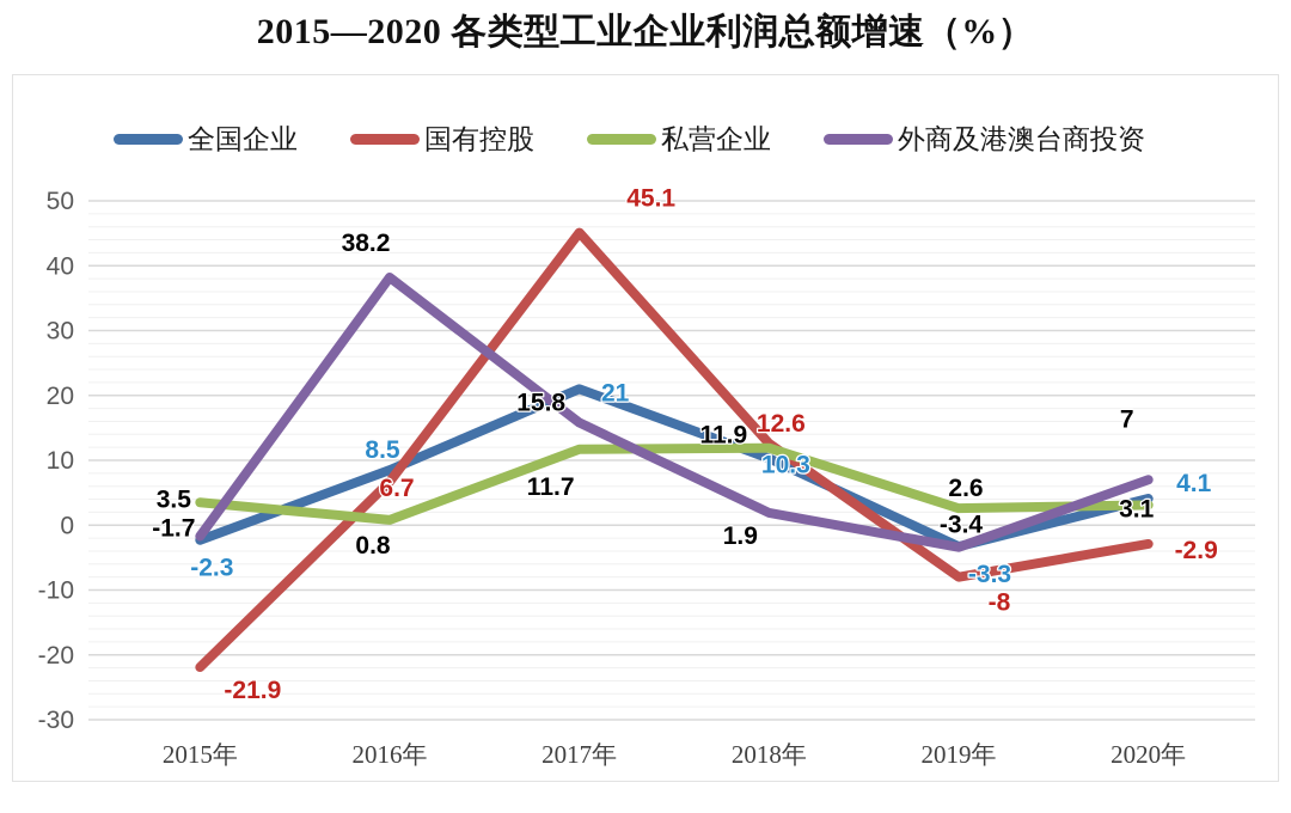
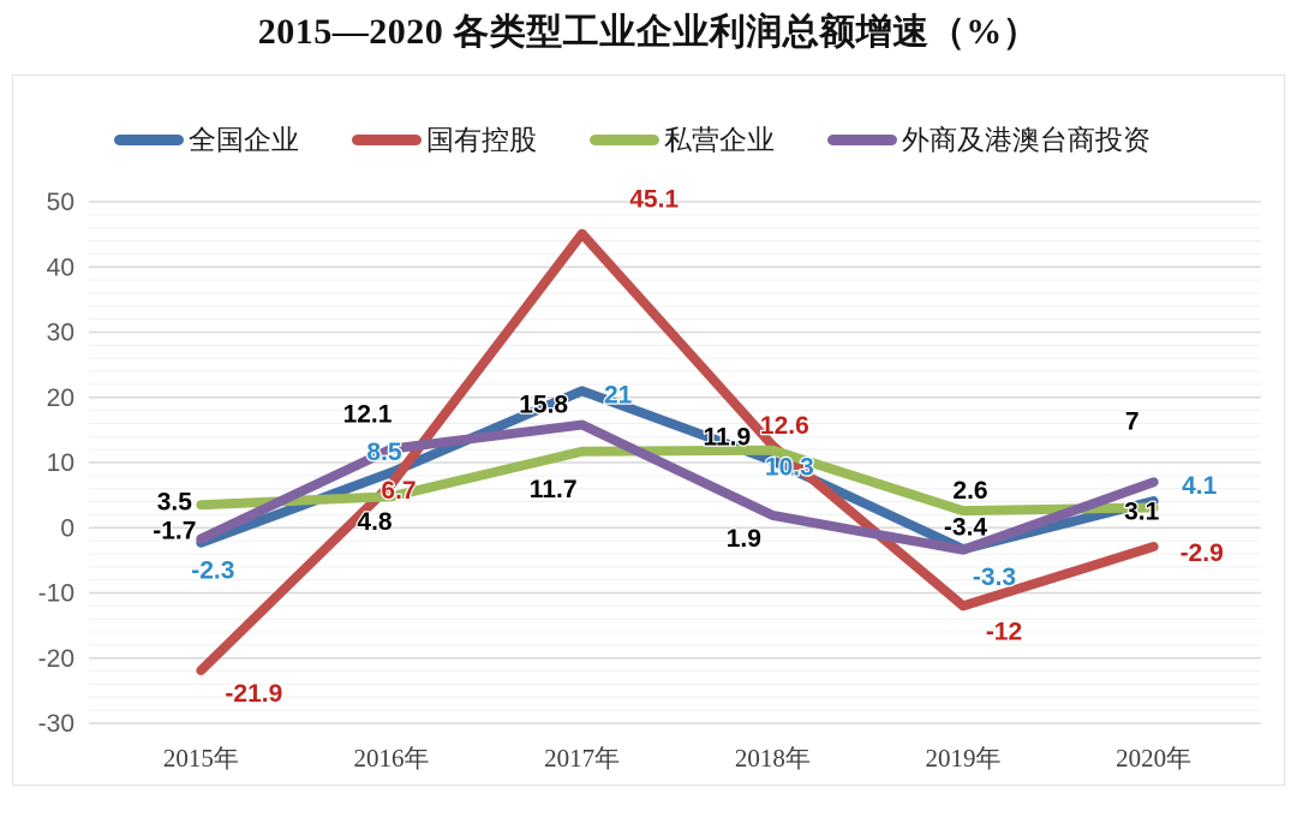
私营企业/2016年: 0.8 -> 4.8
外商及港澳台商投资/2016年: 38.2 -> 12.1
国有控股/2019年: -8 -> -12
